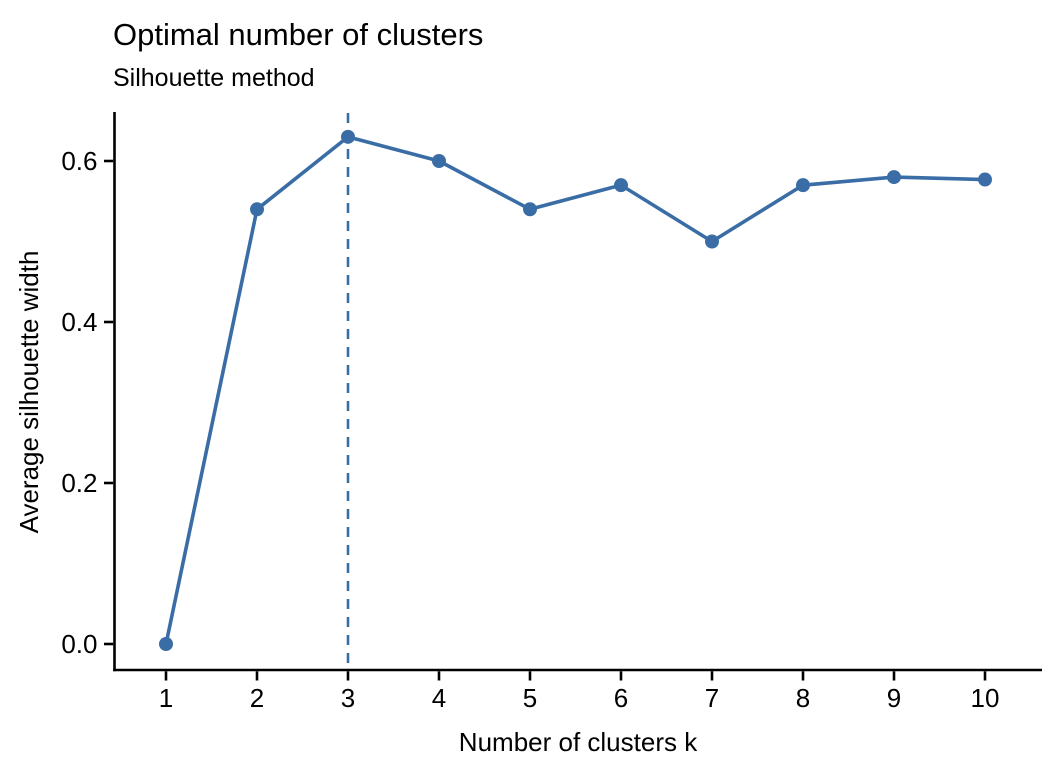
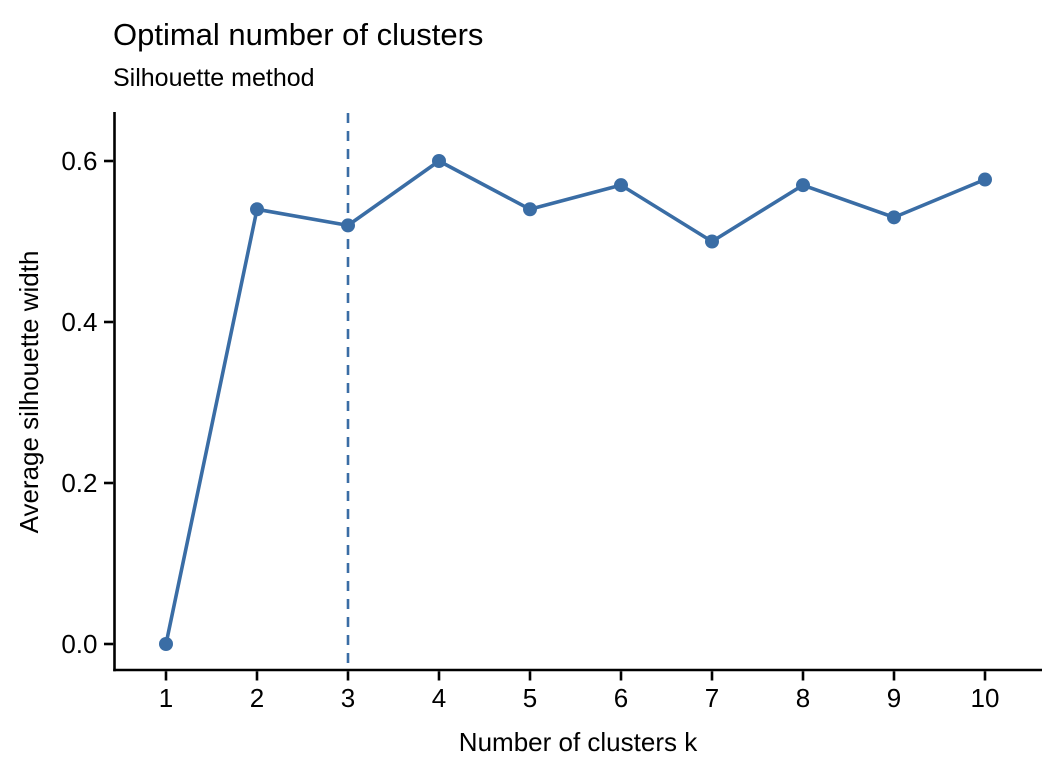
3: 0.63 -> 0.52
9: 0.58 -> 0.53
